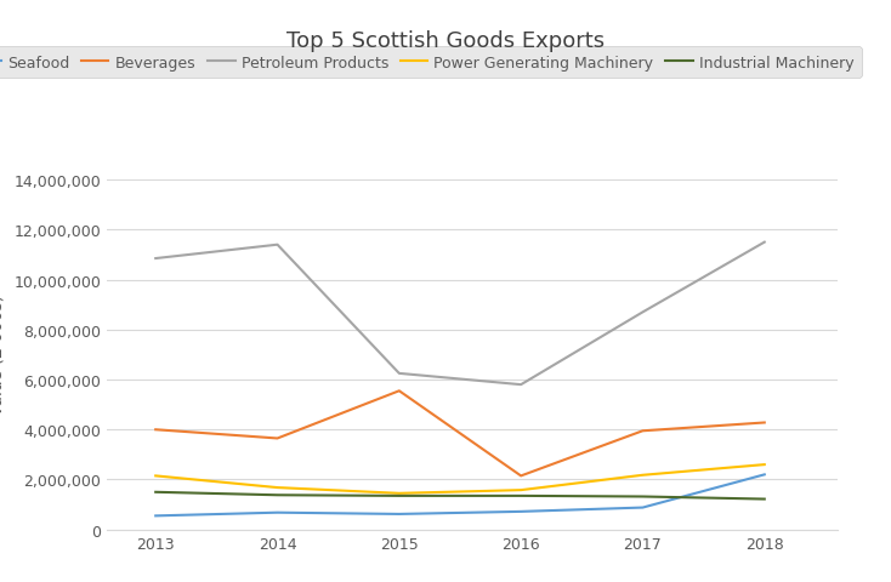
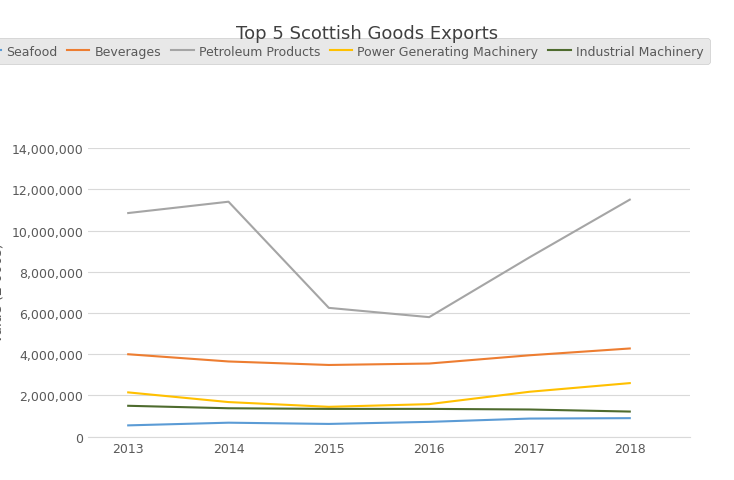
Beverages/2015: 5,550,000 -> 3,480,000
Beverages/2016: 2,150,000 -> 3,550,000
Seafood/2018: 2,200,000 -> 900,000
